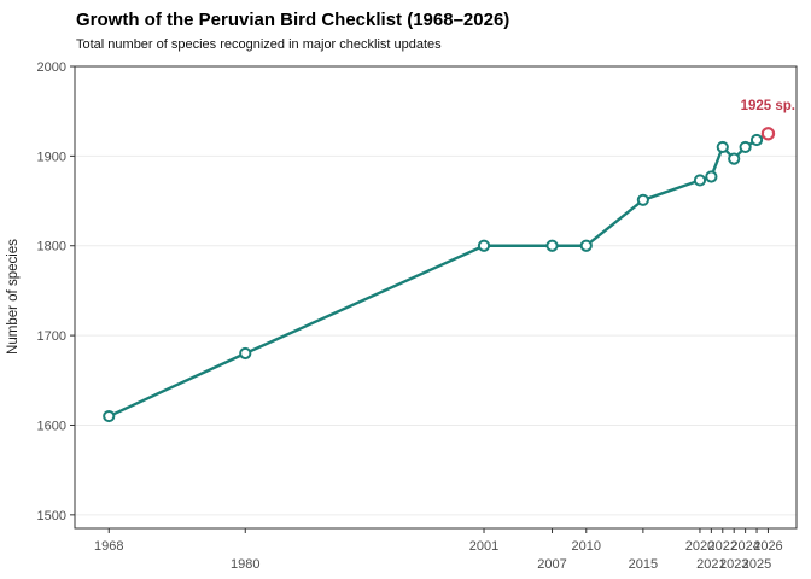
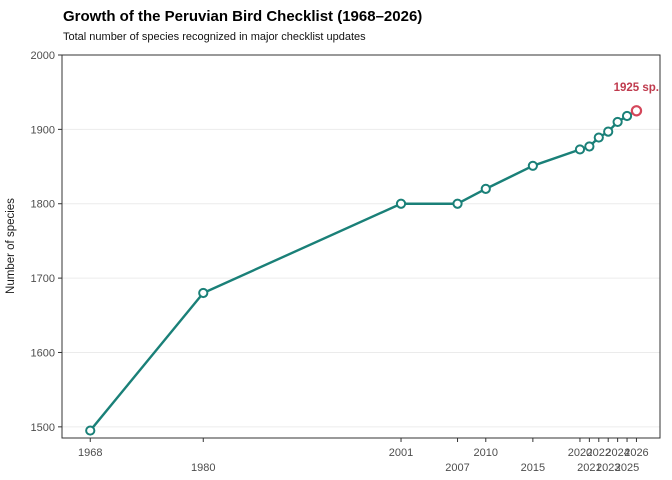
1968: 1610 -> 1500
2010: 1800 -> 1820
2022: 1910 -> 1890
